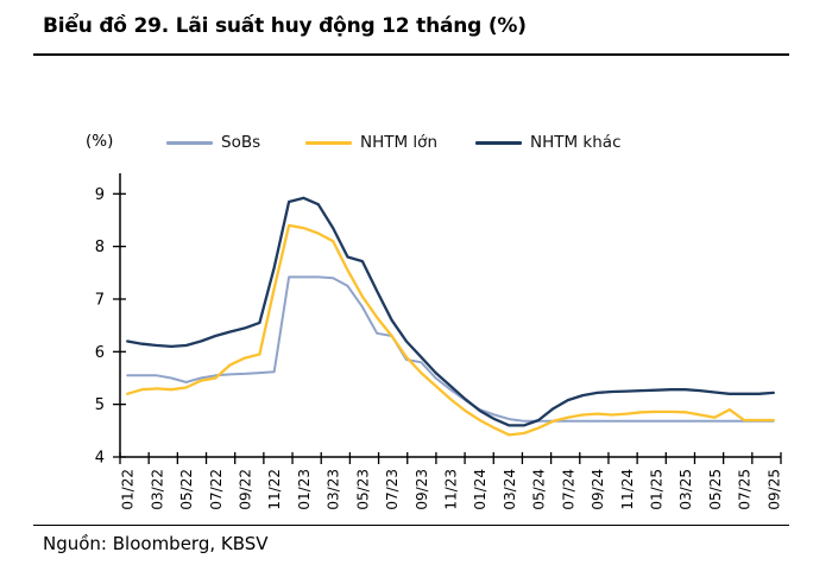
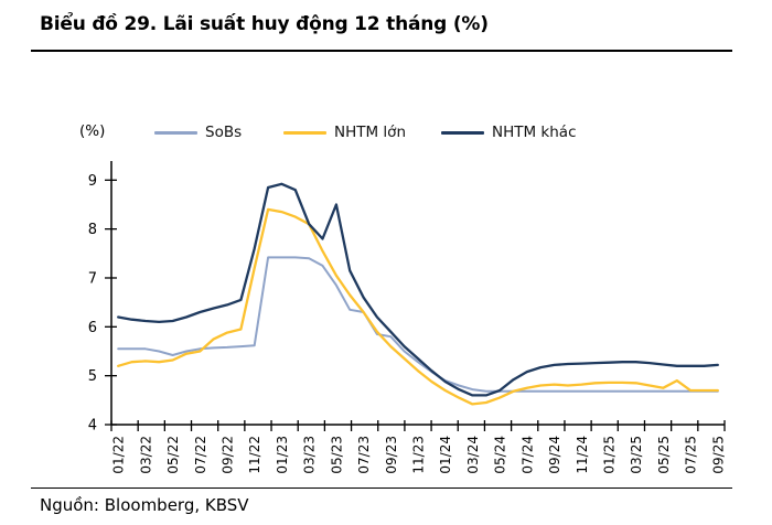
NHTM khác/03/23: 8.3 -> 8.1
NHTM khác/05/23: 7.7 -> 8.5
